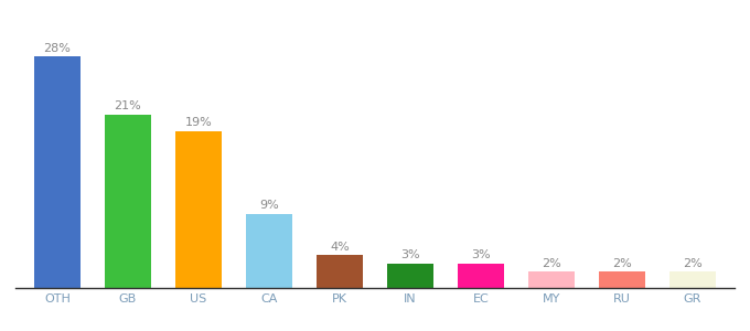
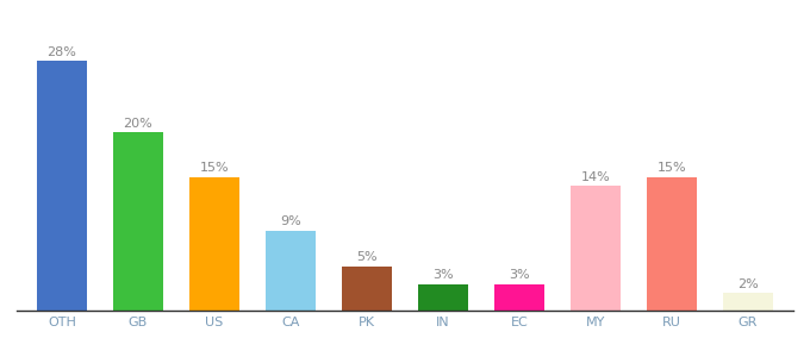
GB: 21% -> 20%
US: 19% -> 15%
PK: 4% -> 5%
MY: 2% -> 14%
RU: 2% -> 15%
